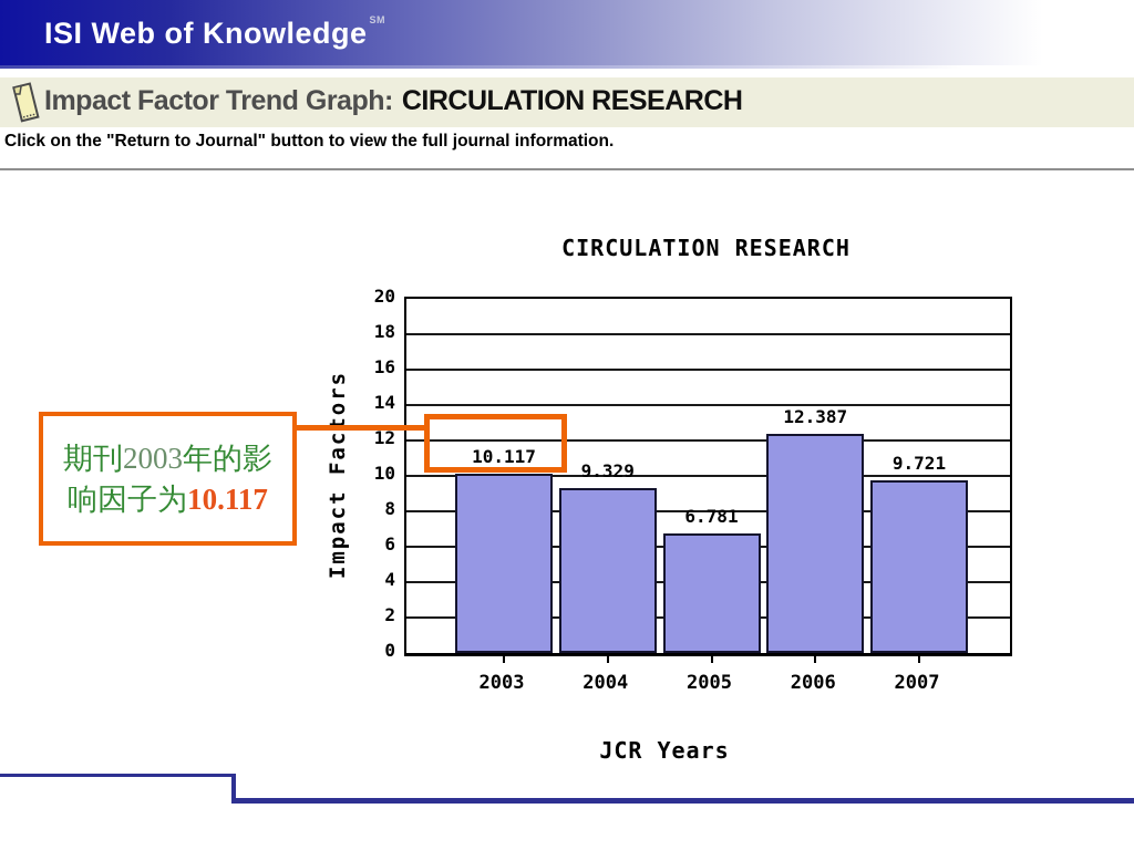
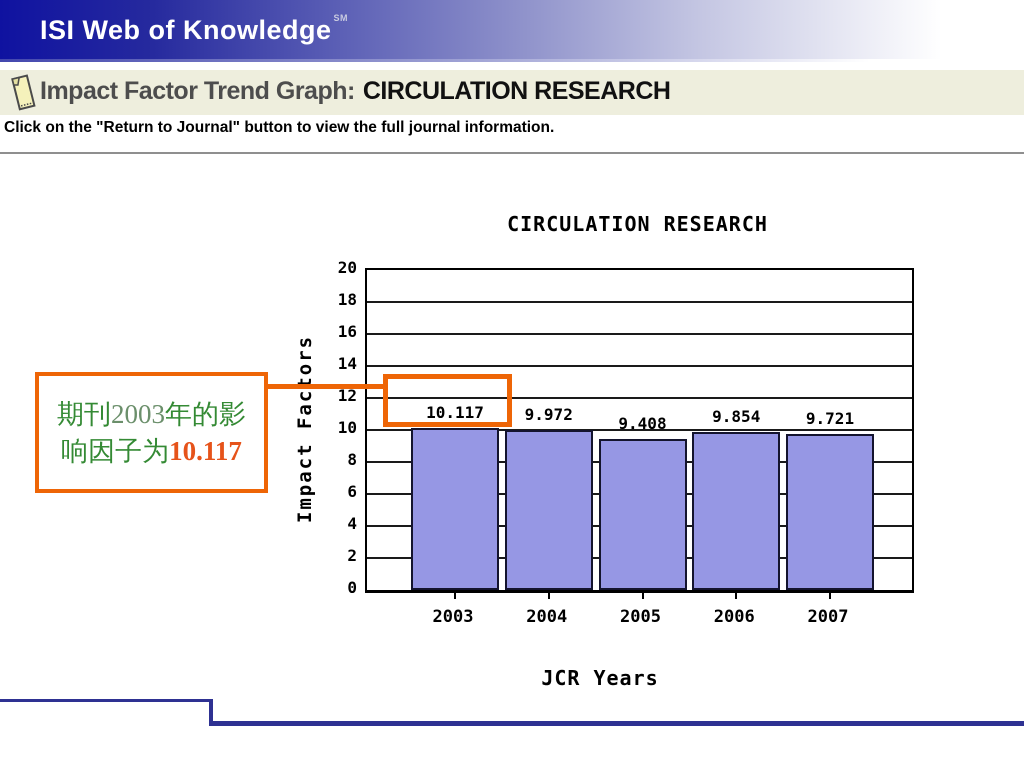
2004: 9.329 -> 9.972
2005: 6.781 -> 9.408
2006: 12.387 -> 9.854
